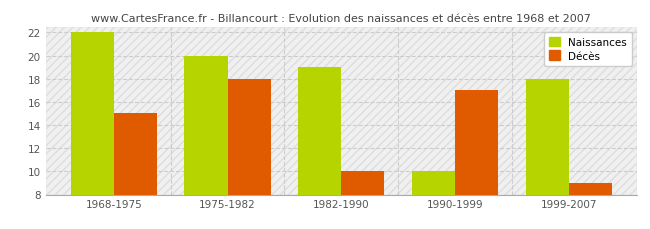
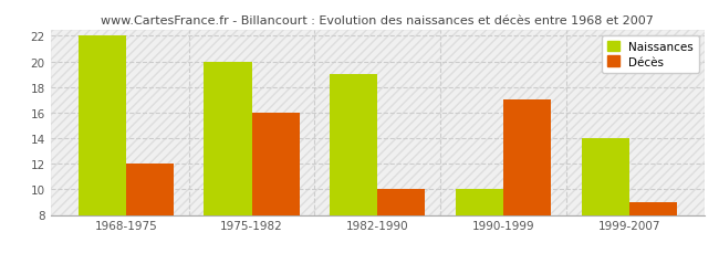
Décès/1968-1975: 15 -> 12
Décès/1975-1982: 18 -> 16
Naissances/1999-2007: 18 -> 14
